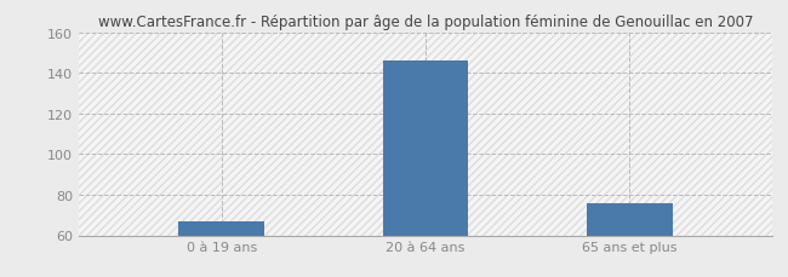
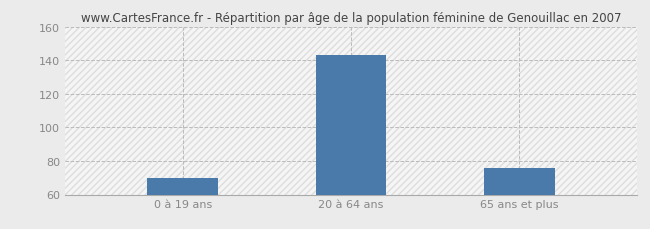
0 à 19 ans: 67 -> 70
20 à 64 ans: 146 -> 143
